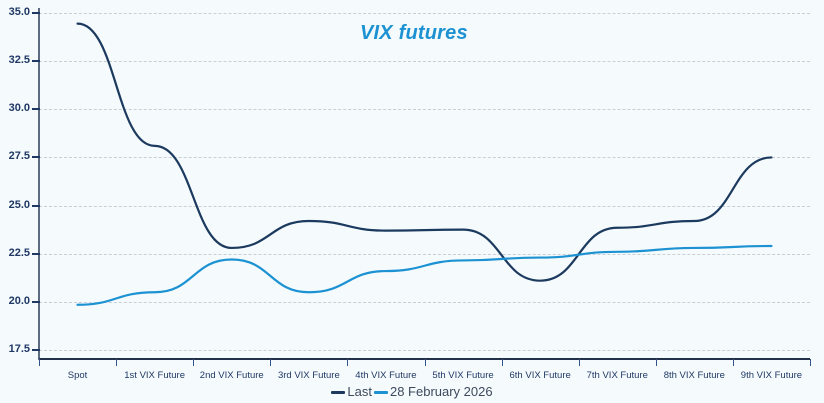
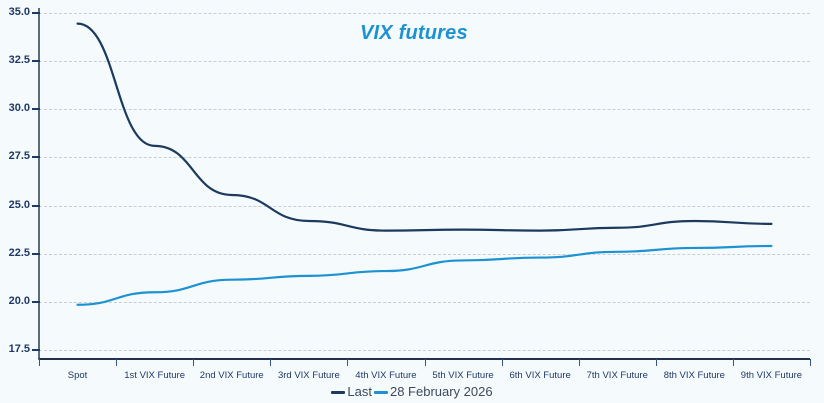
Last/2nd VIX Future: 22.8 -> 25.6
28 February 2026/2nd VIX Future: 22.2 -> 21.1
28 February 2026/3rd VIX Future: 20.5 -> 21.4
Last/6th VIX Future: 21.1 -> 23.7
Last/9th VIX Future: 27.5 -> 24.1
